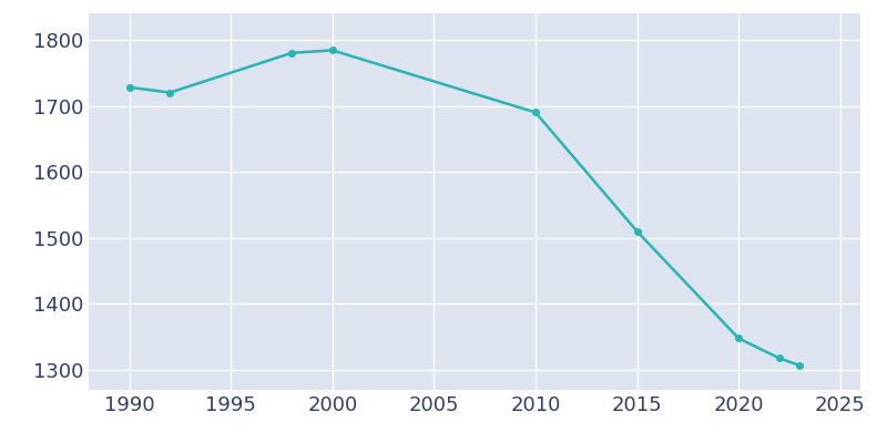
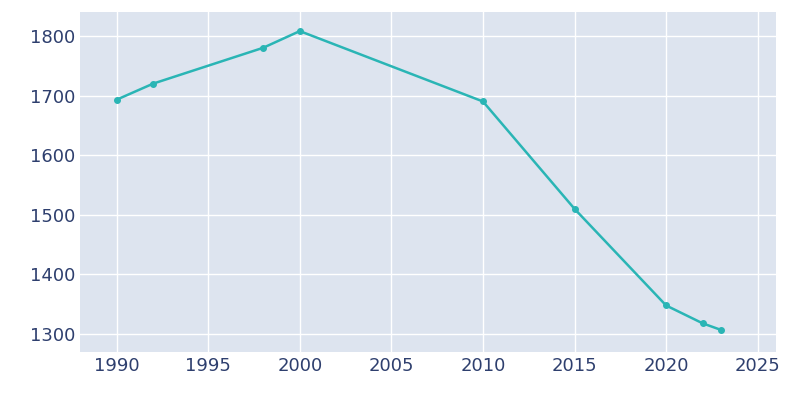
1990: 1728 -> 1693
2000: 1784 -> 1808
